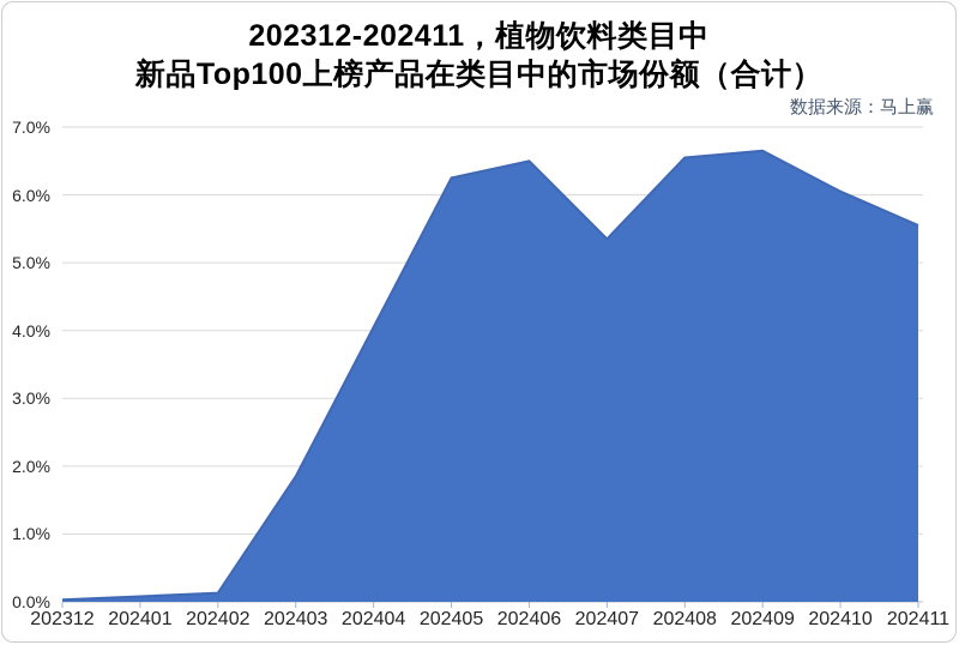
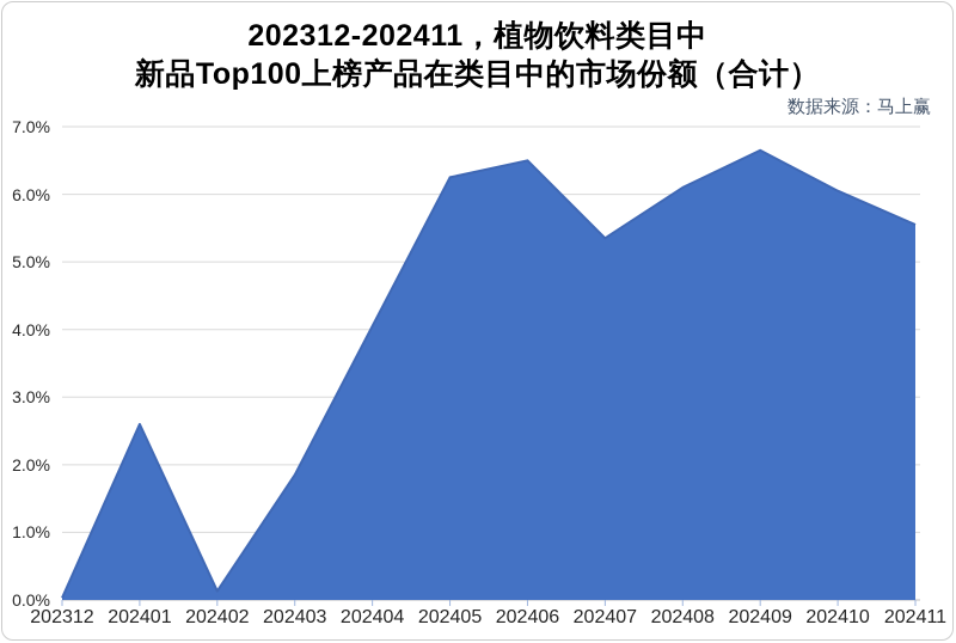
202401: 0.1% -> 2.6%
202408: 6.5% -> 6.1%
